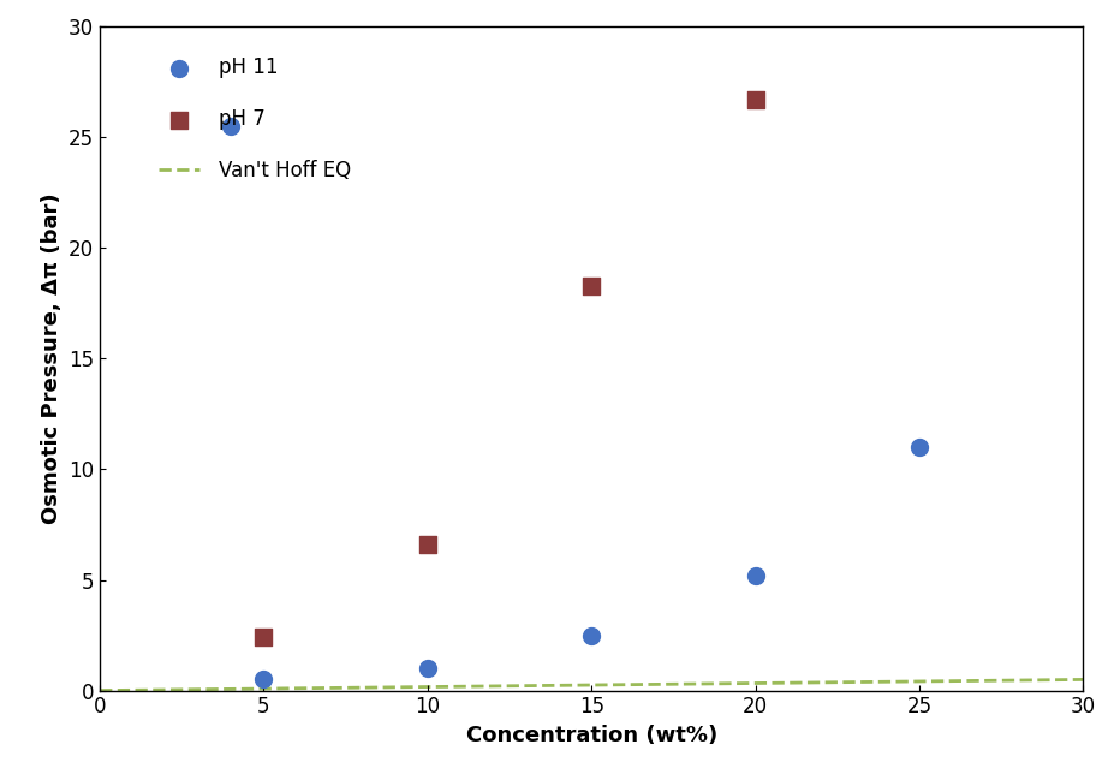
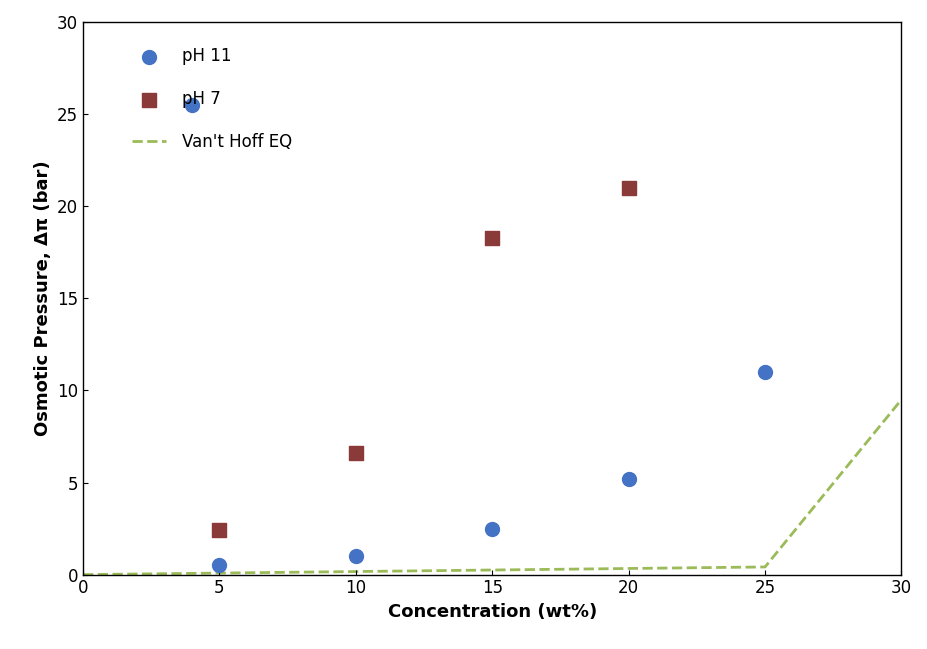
pH 7/20: 26.7 -> 21.0
Van't Hoff EQ/30: 0.5 -> 9.5
